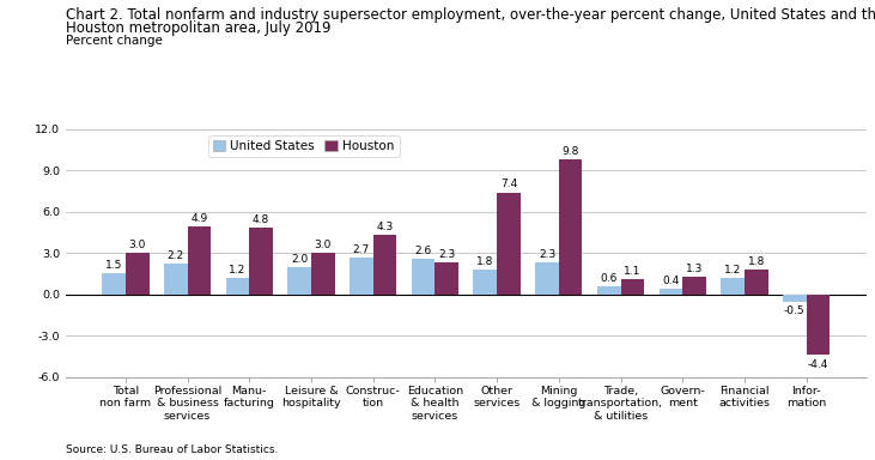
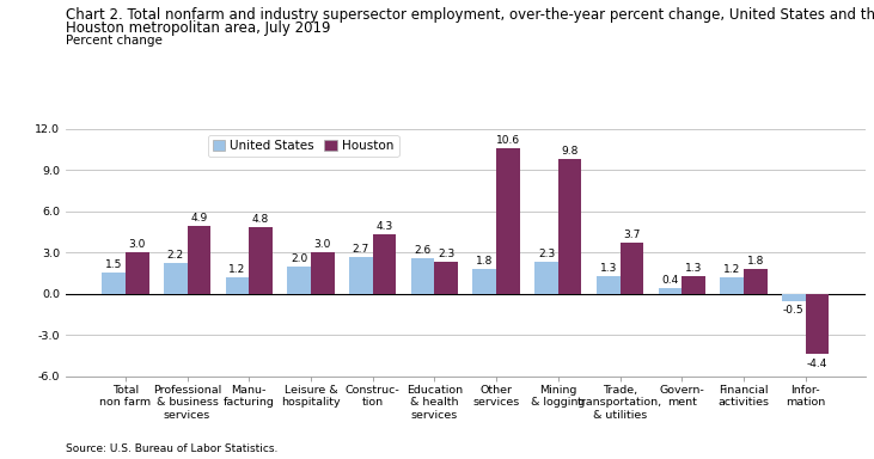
Houston/Other services: 7.4 -> 10.6
United States/Trade, transportation, & utilities: 0.6 -> 1.3
Houston/Trade, transportation, & utilities: 1.1 -> 3.7
